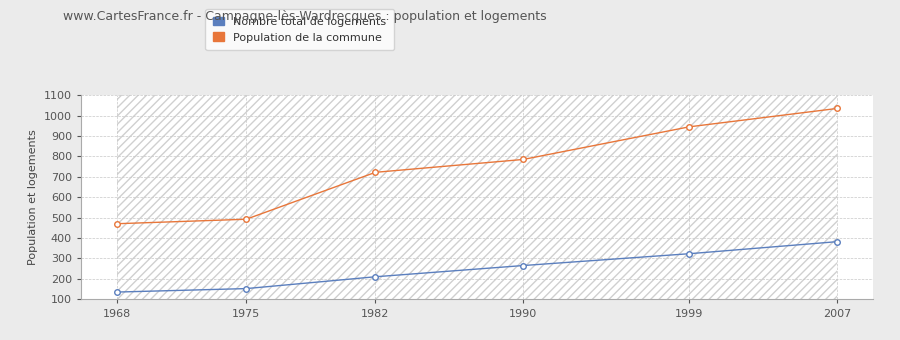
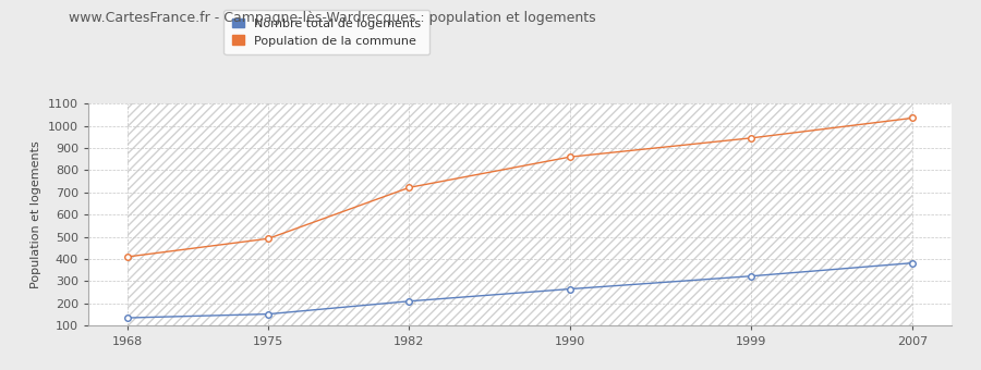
Population de la commune/1968: 470 -> 410
Population de la commune/1990: 785 -> 860
